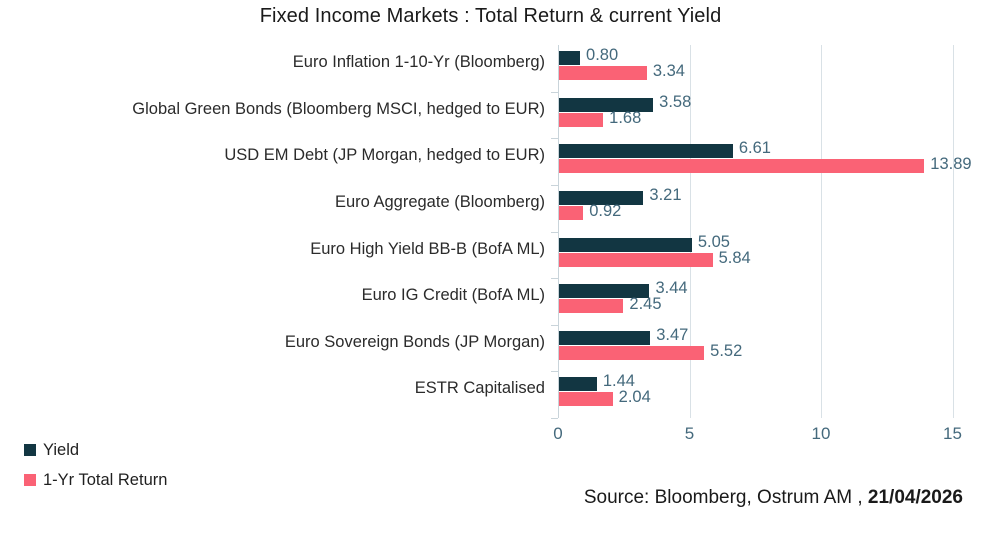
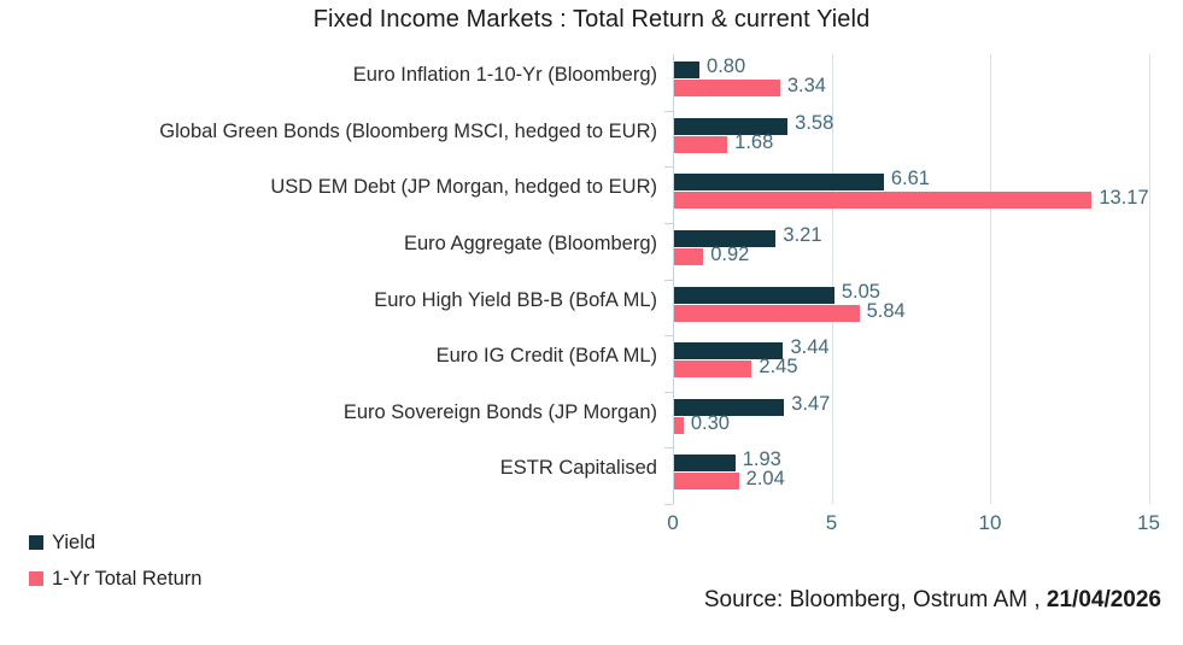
1-Yr Total Return/USD EM Debt (JP Morgan, hedged to EUR): 13.89 -> 13.17
1-Yr Total Return/Euro Sovereign Bonds (JP Morgan): 5.52 -> 0.30
Yield/ESTR Capitalised: 1.44 -> 1.93
